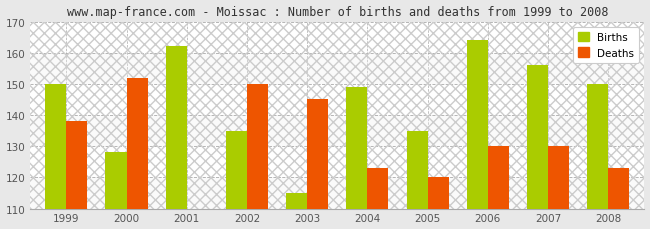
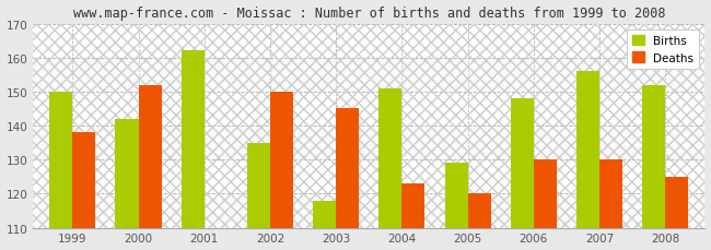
Births/2000: 128 -> 142
Births/2003: 115 -> 118
Births/2004: 149 -> 151
Births/2005: 135 -> 129
Births/2006: 164 -> 148
Births/2008: 150 -> 152
Deaths/2008: 123 -> 125
